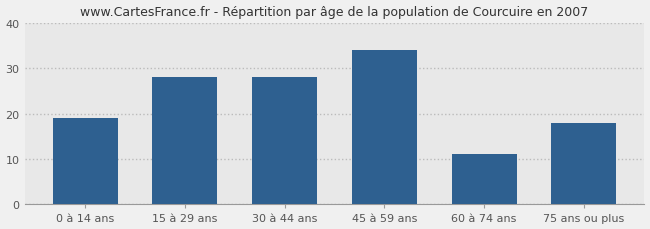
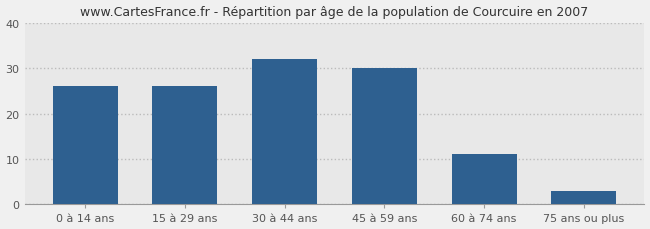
0 à 14 ans: 19 -> 26
15 à 29 ans: 28 -> 26
30 à 44 ans: 28 -> 32
45 à 59 ans: 34 -> 30
75 ans ou plus: 18 -> 3
